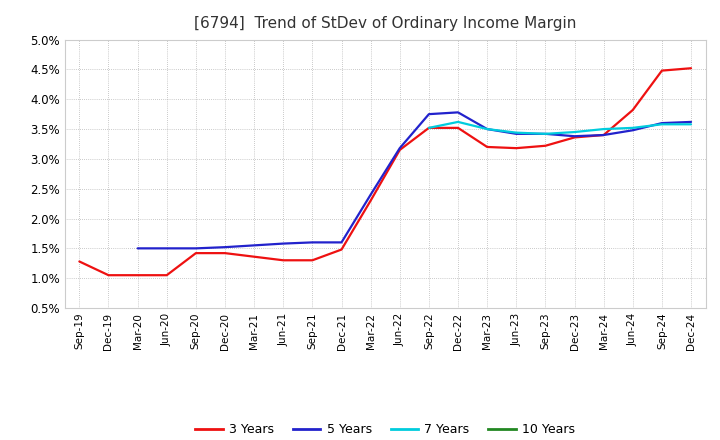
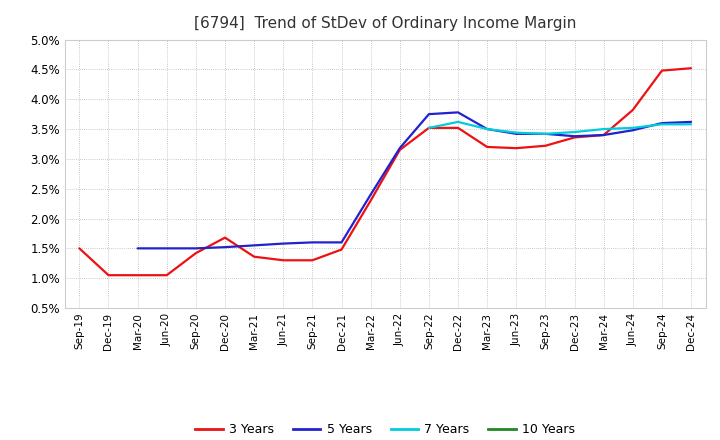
3 Years/Sep-19: 1.28% -> 1.50%
3 Years/Dec-20: 1.42% -> 1.68%
